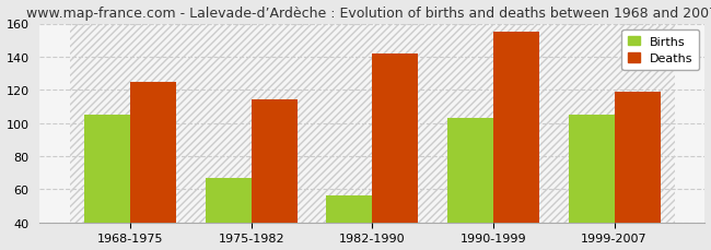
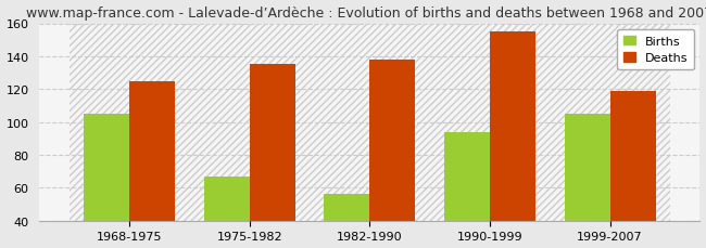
Deaths/1975-1982: 114 -> 135
Deaths/1982-1990: 142 -> 138
Births/1990-1999: 103 -> 94
